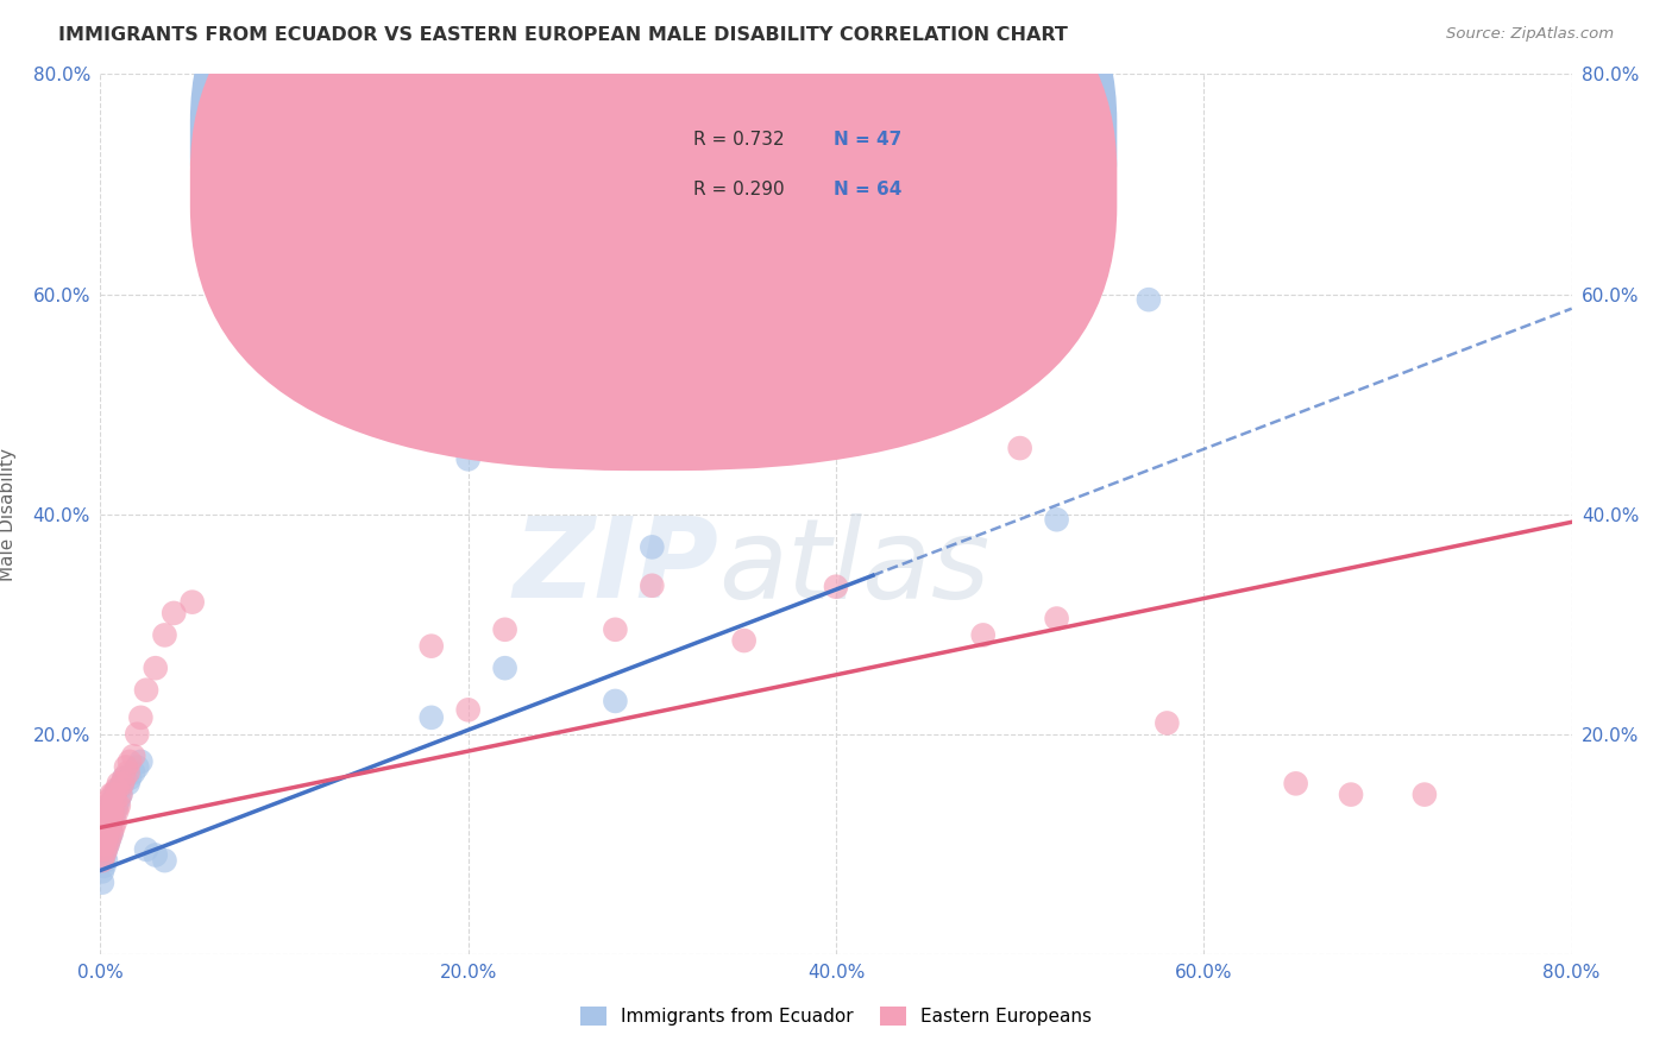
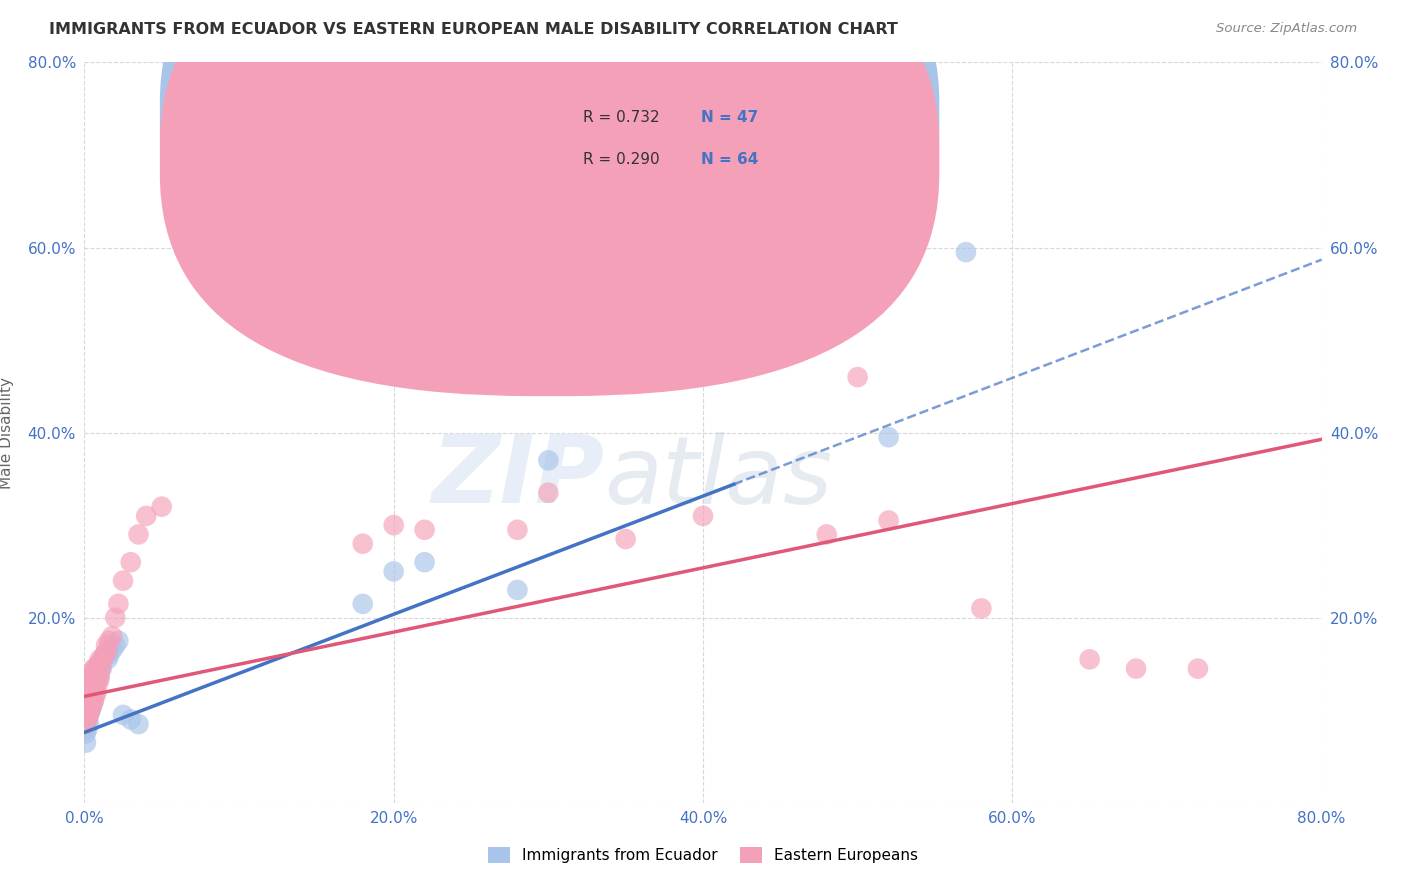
Immigrants from Ecuador/20.0%: 45.0% -> 25.0%
Eastern Europeans/20.0%: 22.2% -> 30.0%
Eastern Europeans/40.0%: 33.4% -> 31.0%
